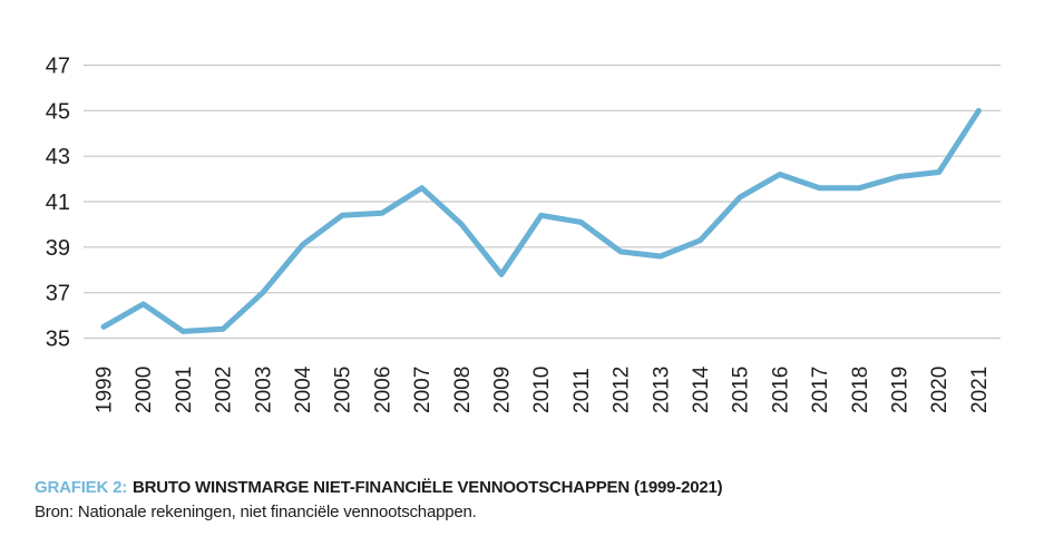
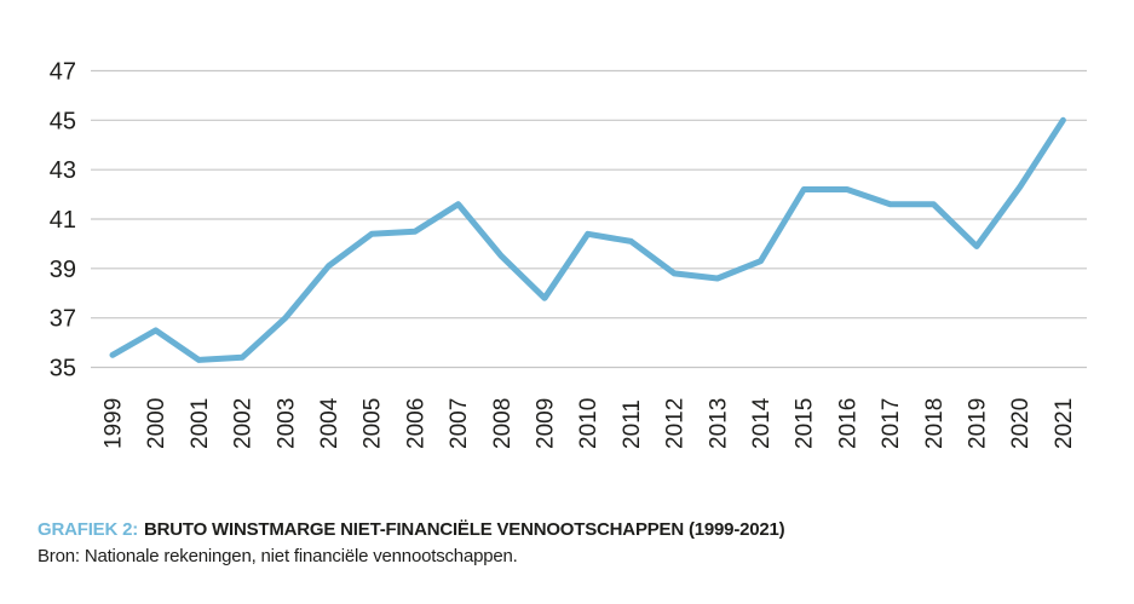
2008: 40.0 -> 39.5
2015: 41.2 -> 42.2
2019: 42.1 -> 39.9
